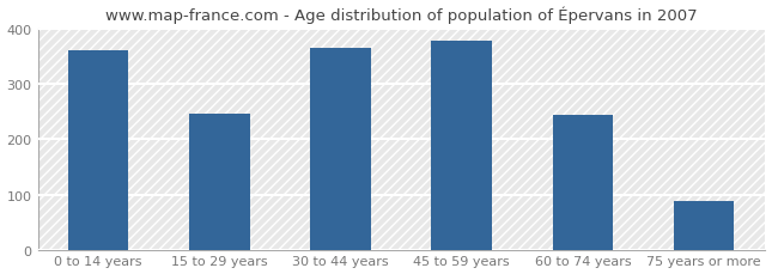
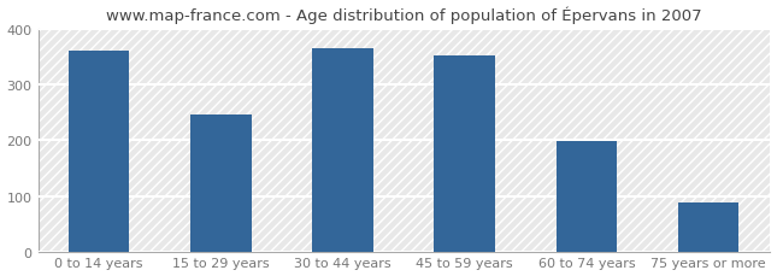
45 to 59 years: 380 -> 354
60 to 74 years: 245 -> 199
